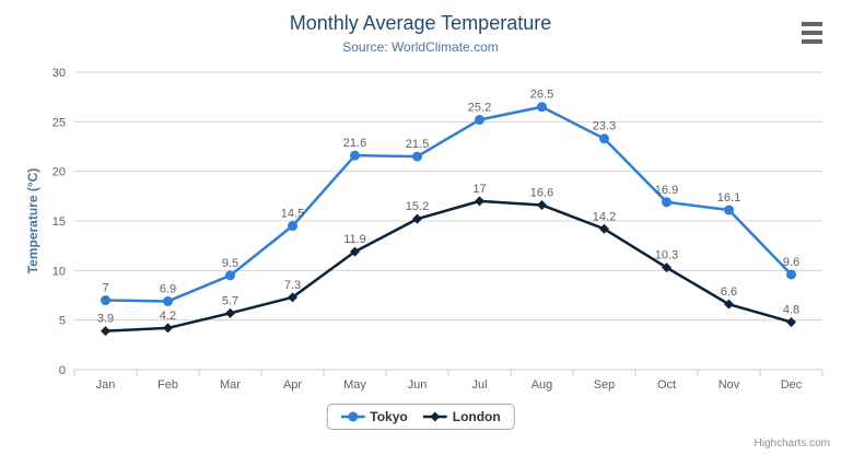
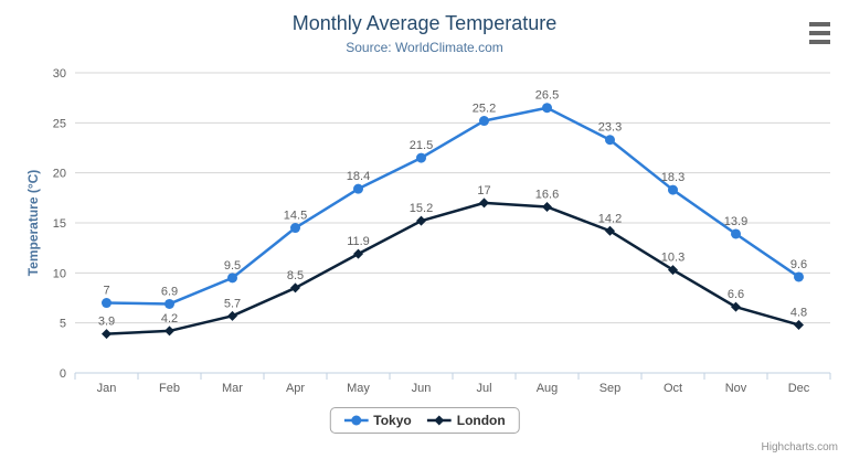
London/Apr: 7.3 -> 8.5
Tokyo/May: 21.6 -> 18.4
Tokyo/Oct: 16.9 -> 18.3
Tokyo/Nov: 16.1 -> 13.9
